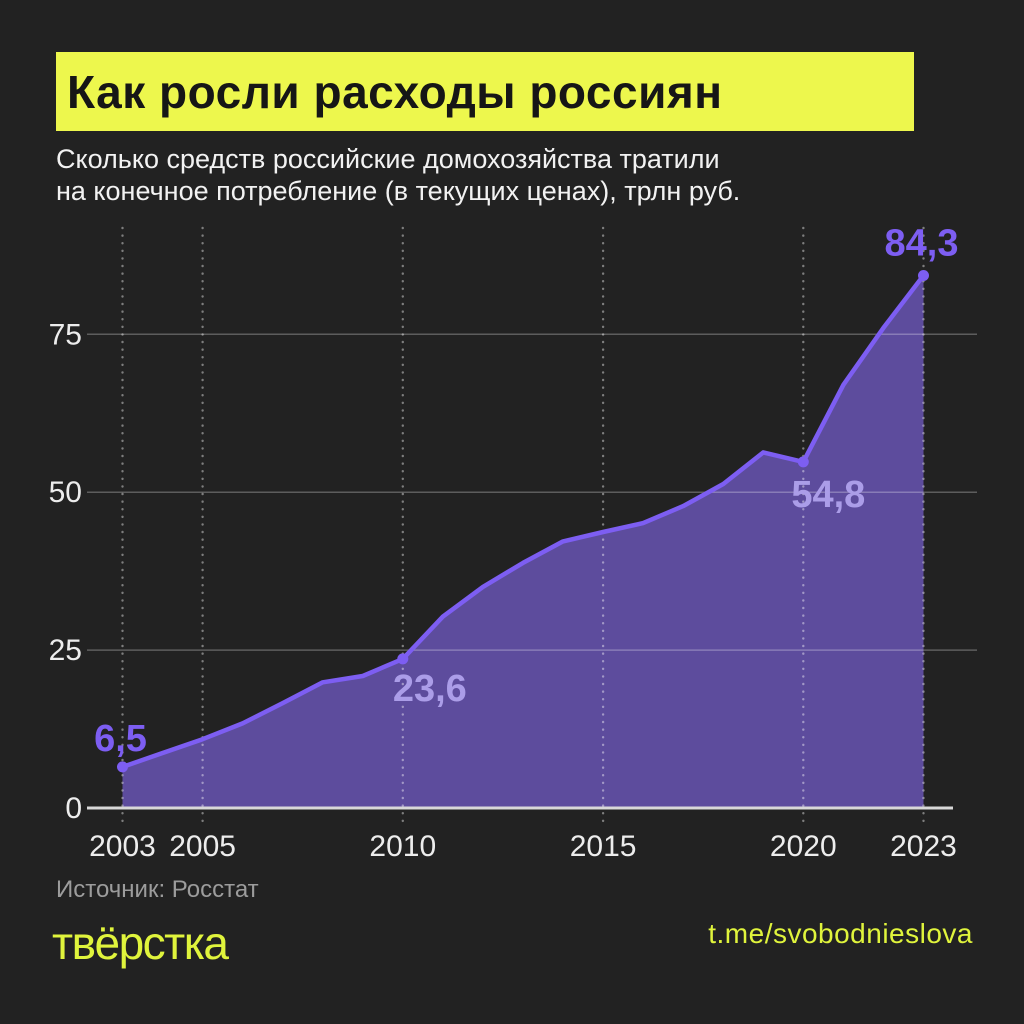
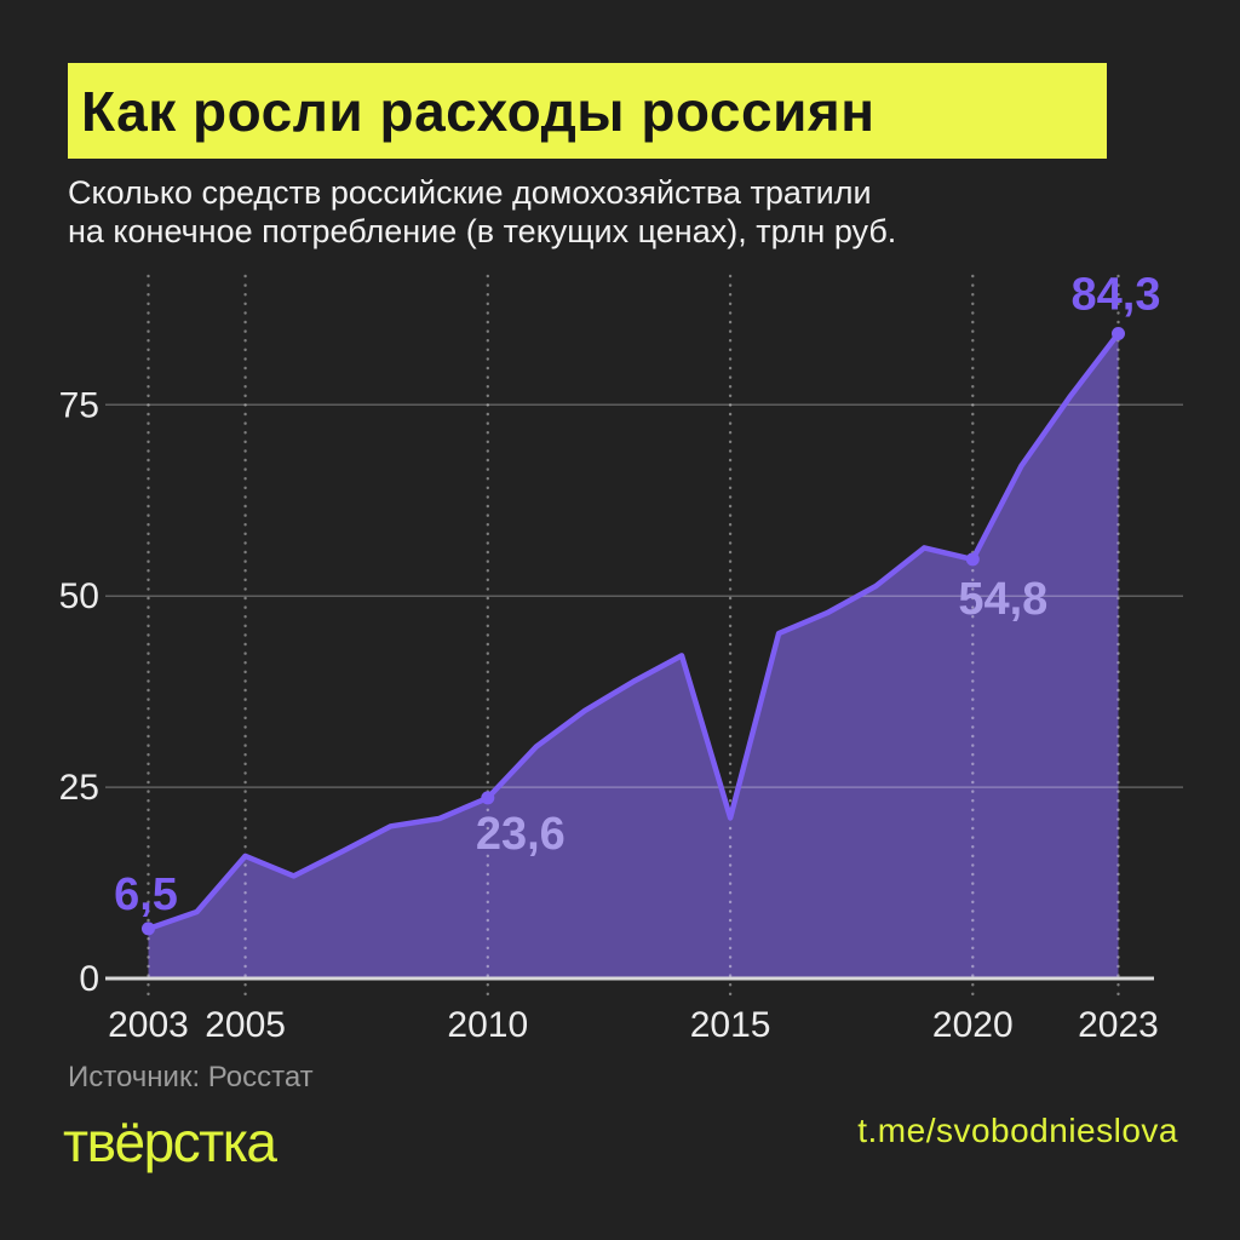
2005: 11 -> 16
2015: 44 -> 21
